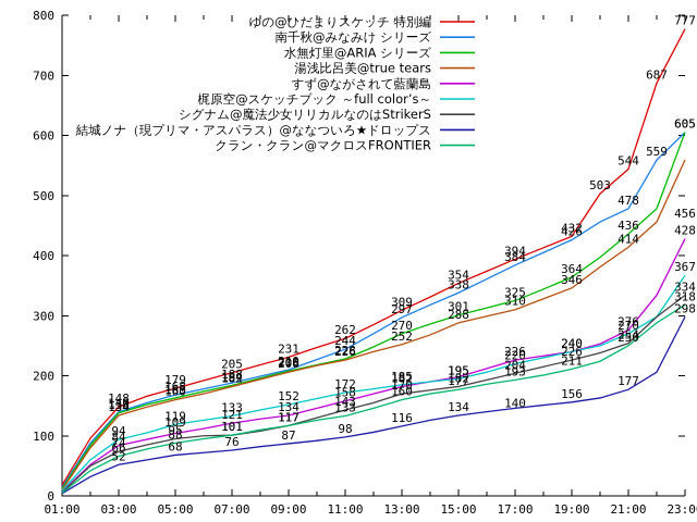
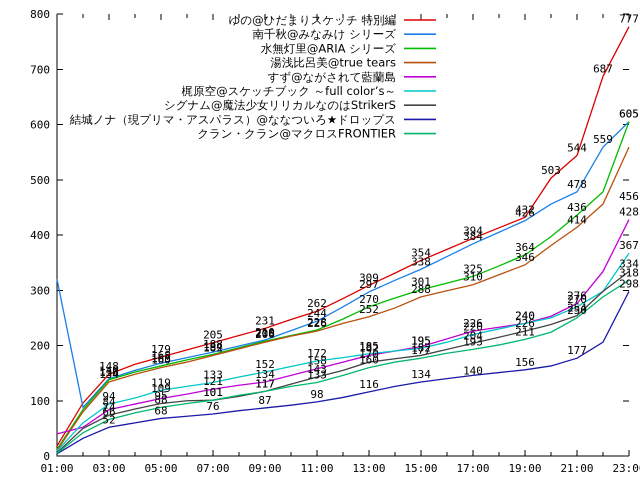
南千秋@みなみけ シリーズ/01:00: 10 -> 320
すず@ながされて藍蘭島/01:00: 10 -> 40
